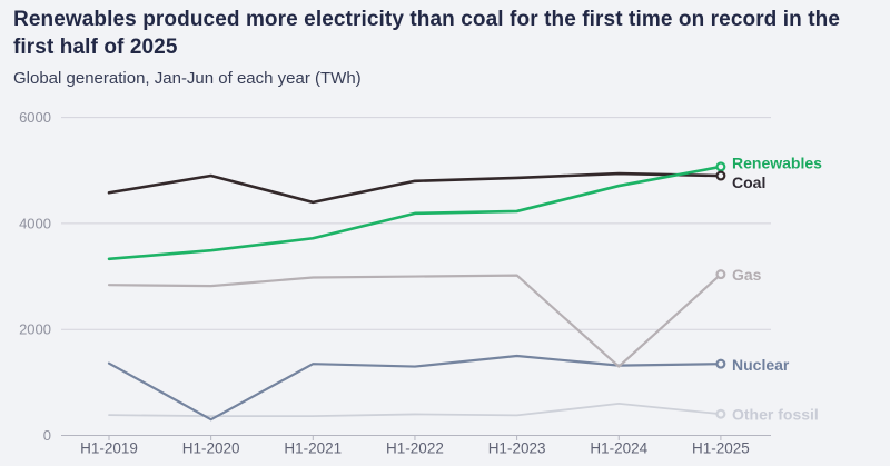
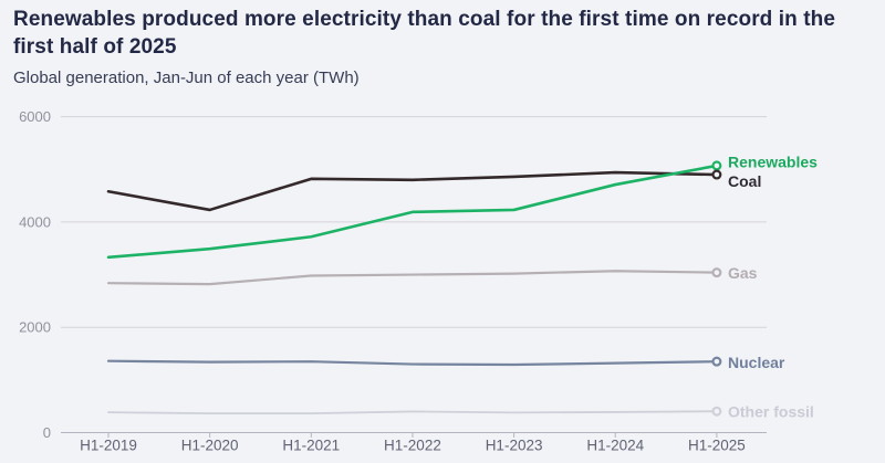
Coal/H1-2020: 4900 -> 4200
Nuclear/H1-2020: 300 -> 1300
Coal/H1-2021: 4400 -> 4800
Nuclear/H1-2023: 1500 -> 1300
Gas/H1-2024: 1300 -> 3100
Other fossil/H1-2024: 600 -> 400
